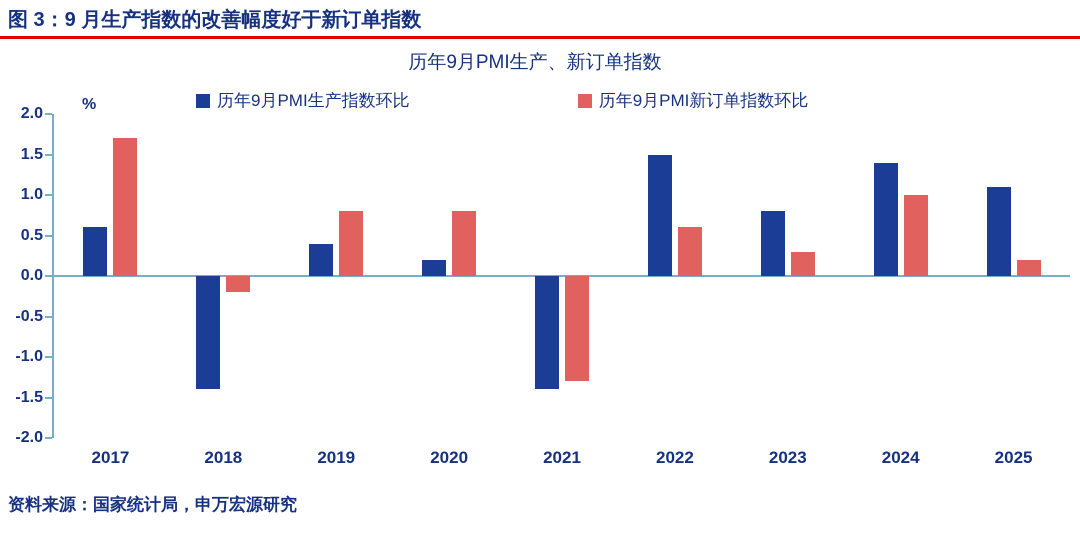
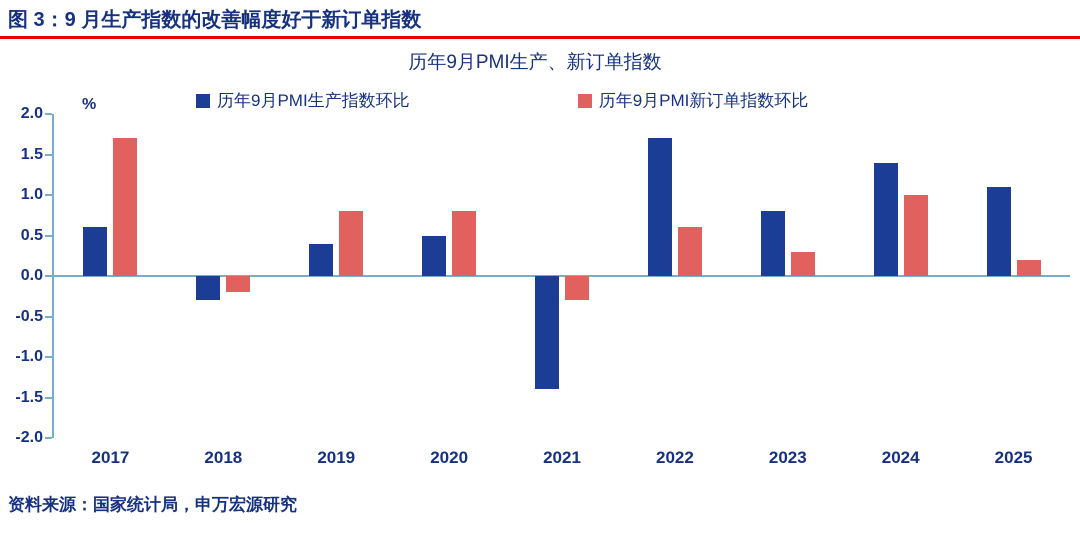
历年9月PMI生产指数环比/2018: -1.4 -> -0.3
历年9月PMI生产指数环比/2020: 0.2 -> 0.5
历年9月PMI新订单指数环比/2021: -1.3 -> -0.3
历年9月PMI生产指数环比/2022: 1.5 -> 1.7
